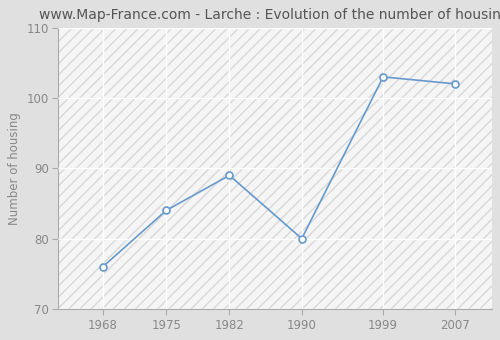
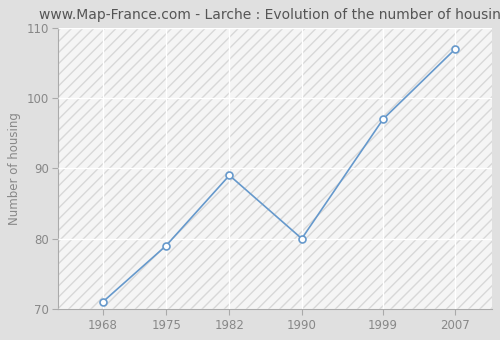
1968: 76 -> 71
1975: 84 -> 79
1999: 103 -> 97
2007: 102 -> 107
